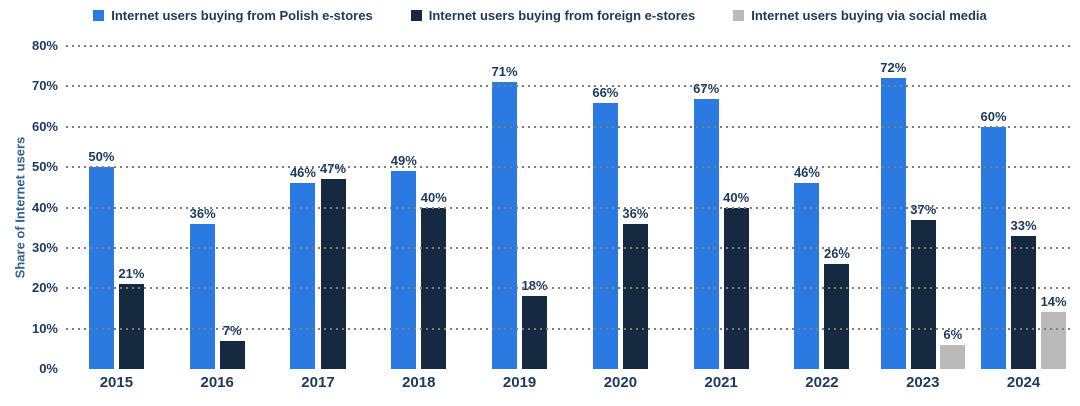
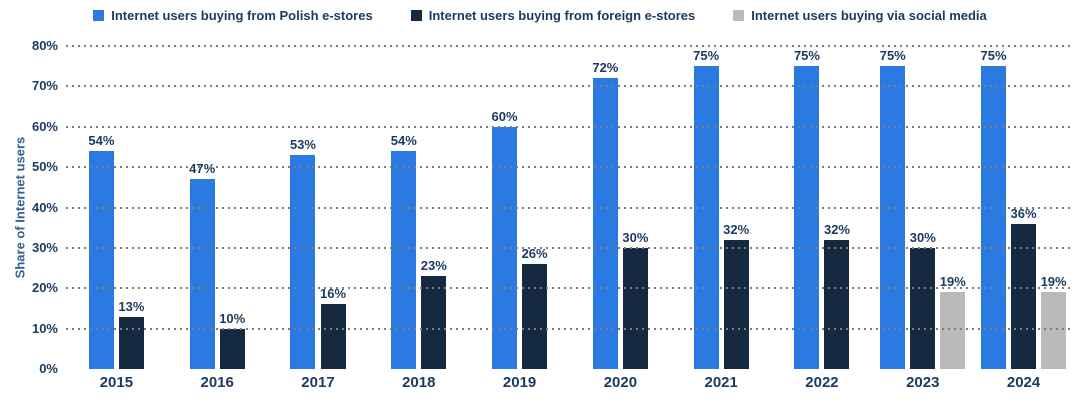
Internet users buying from Polish e-stores/2015: 50% -> 54%
Internet users buying from foreign e-stores/2015: 21% -> 13%
Internet users buying from Polish e-stores/2016: 36% -> 47%
Internet users buying from foreign e-stores/2016: 7% -> 10%
Internet users buying from Polish e-stores/2017: 46% -> 53%
Internet users buying from foreign e-stores/2017: 47% -> 16%
Internet users buying from Polish e-stores/2018: 49% -> 54%
Internet users buying from foreign e-stores/2018: 40% -> 23%
Internet users buying from Polish e-stores/2019: 71% -> 60%
Internet users buying from foreign e-stores/2019: 18% -> 26%
Internet users buying from Polish e-stores/2020: 66% -> 72%
Internet users buying from foreign e-stores/2020: 36% -> 30%
Internet users buying from Polish e-stores/2021: 67% -> 75%
Internet users buying from foreign e-stores/2021: 40% -> 32%
Internet users buying from Polish e-stores/2022: 46% -> 75%
Internet users buying from foreign e-stores/2022: 26% -> 32%
Internet users buying from Polish e-stores/2023: 72% -> 75%
Internet users buying from foreign e-stores/2023: 37% -> 30%
Internet users buying via social media/2023: 6% -> 19%
Internet users buying from Polish e-stores/2024: 60% -> 75%
Internet users buying from foreign e-stores/2024: 33% -> 36%
Internet users buying via social media/2024: 14% -> 19%
